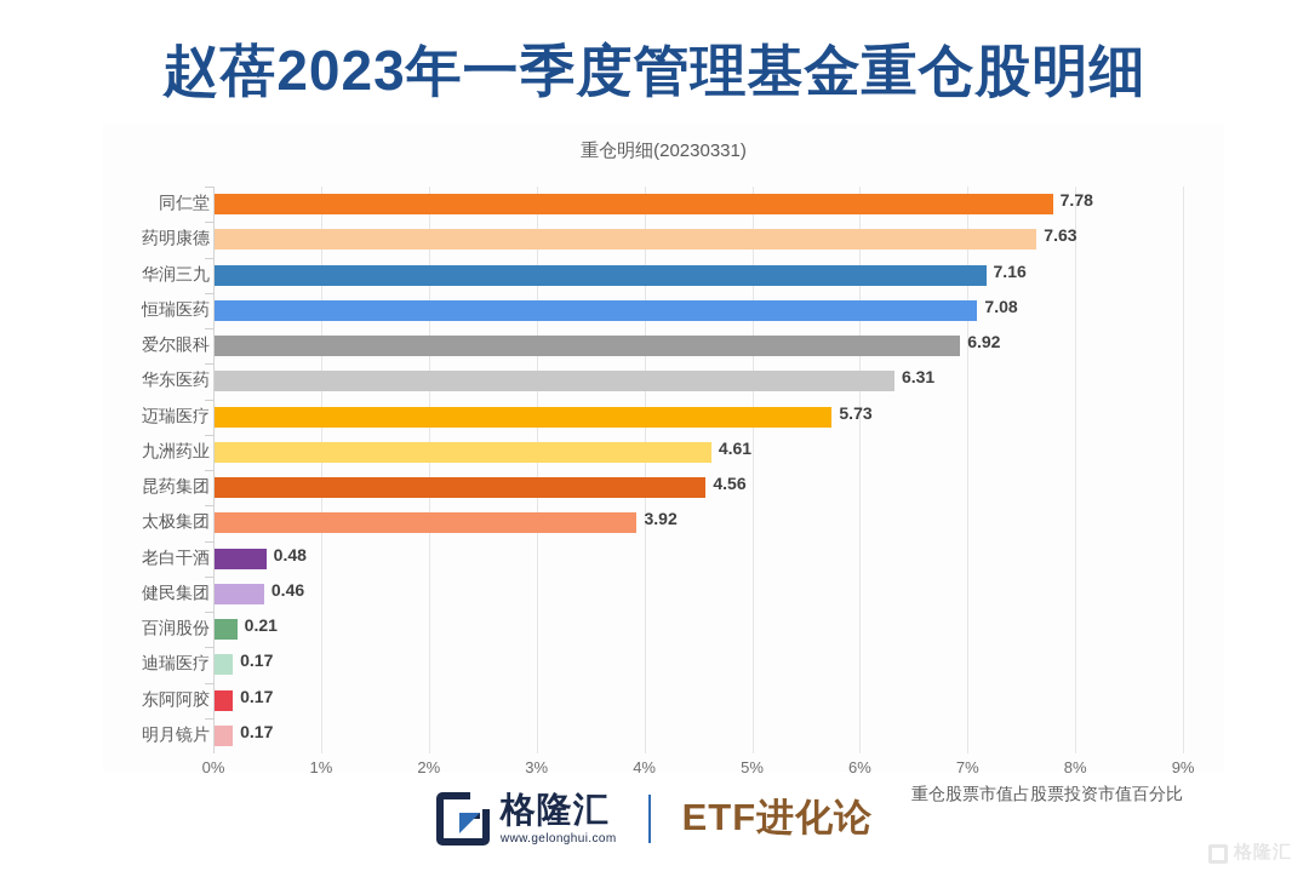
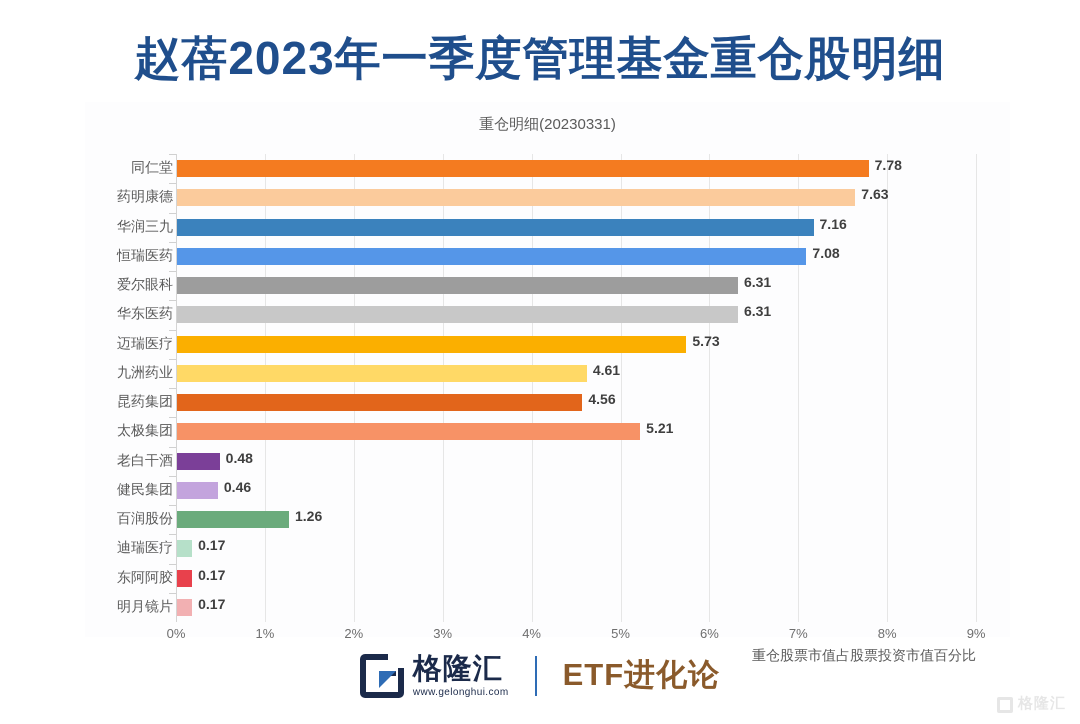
爱尔眼科: 6.92 -> 6.31
太极集团: 3.92 -> 5.21
百润股份: 0.21 -> 1.26
